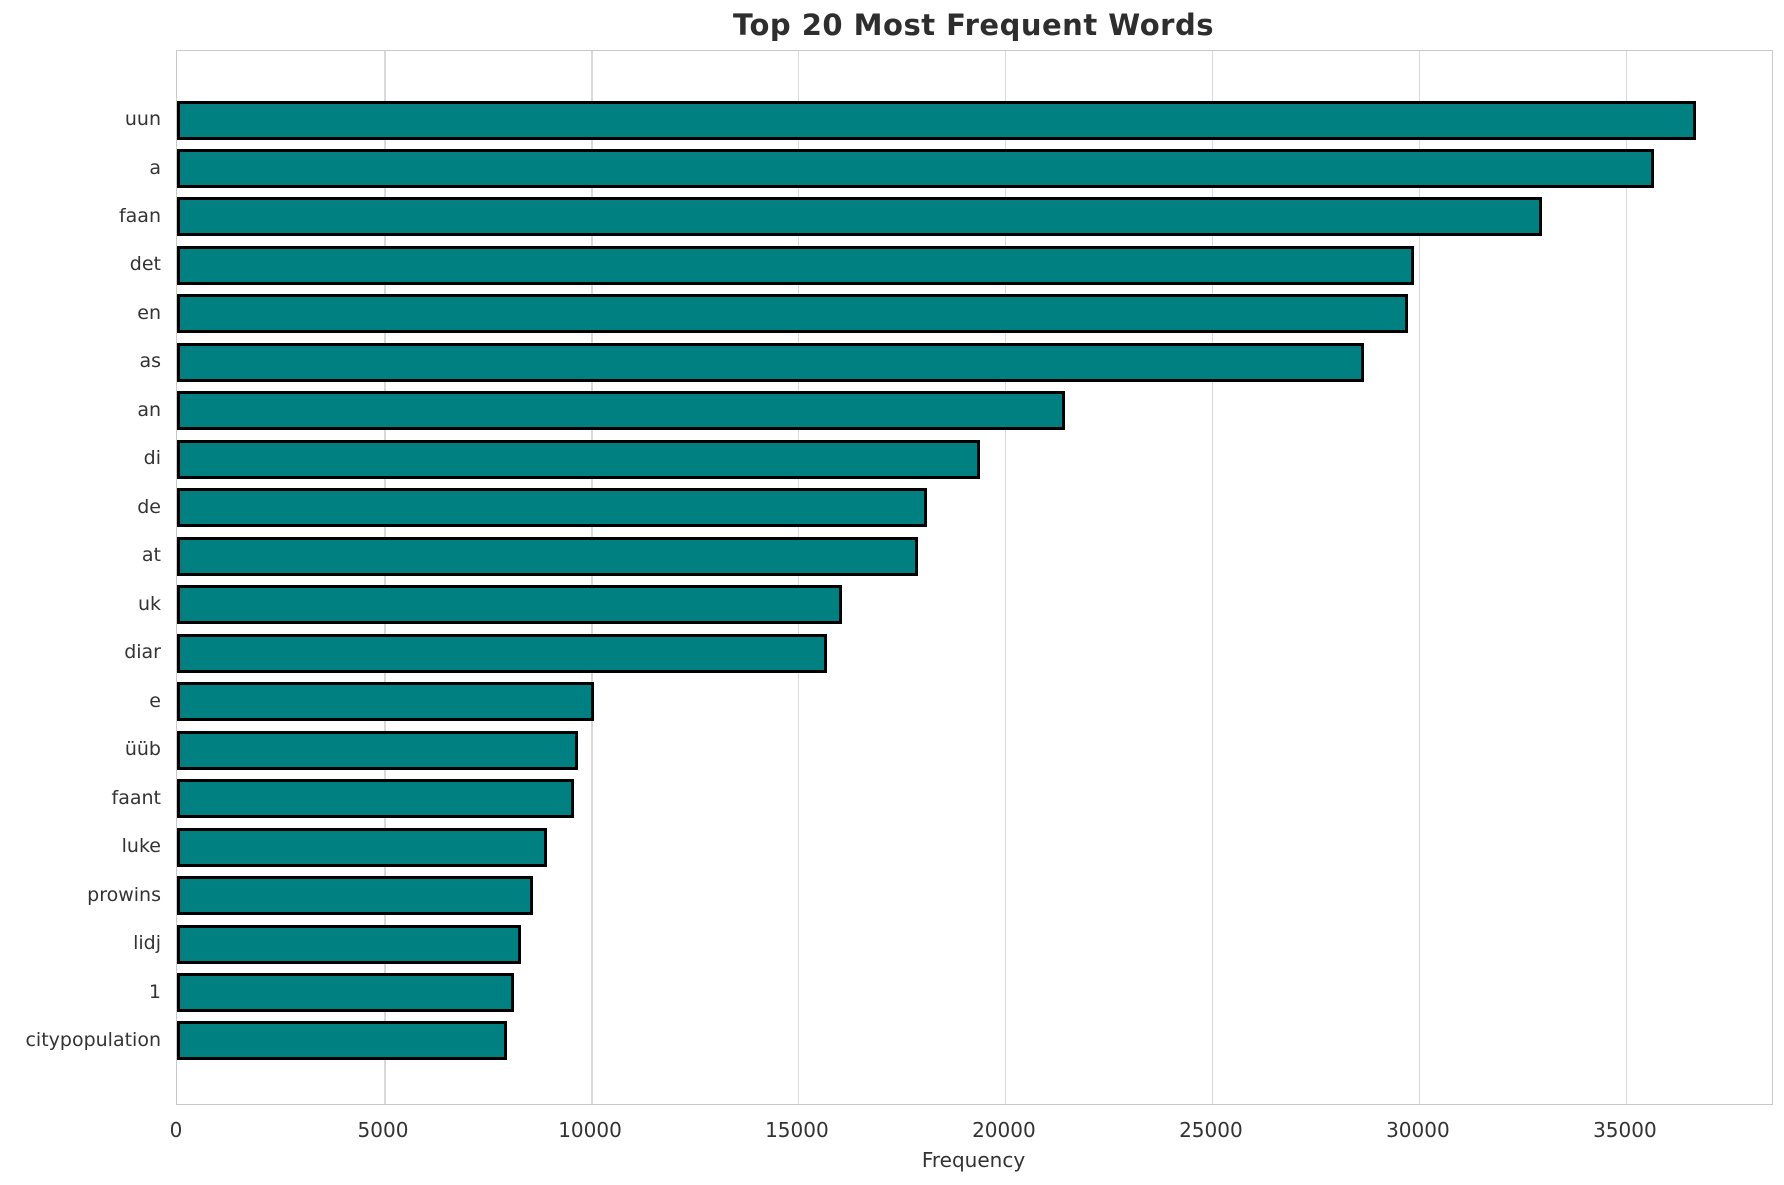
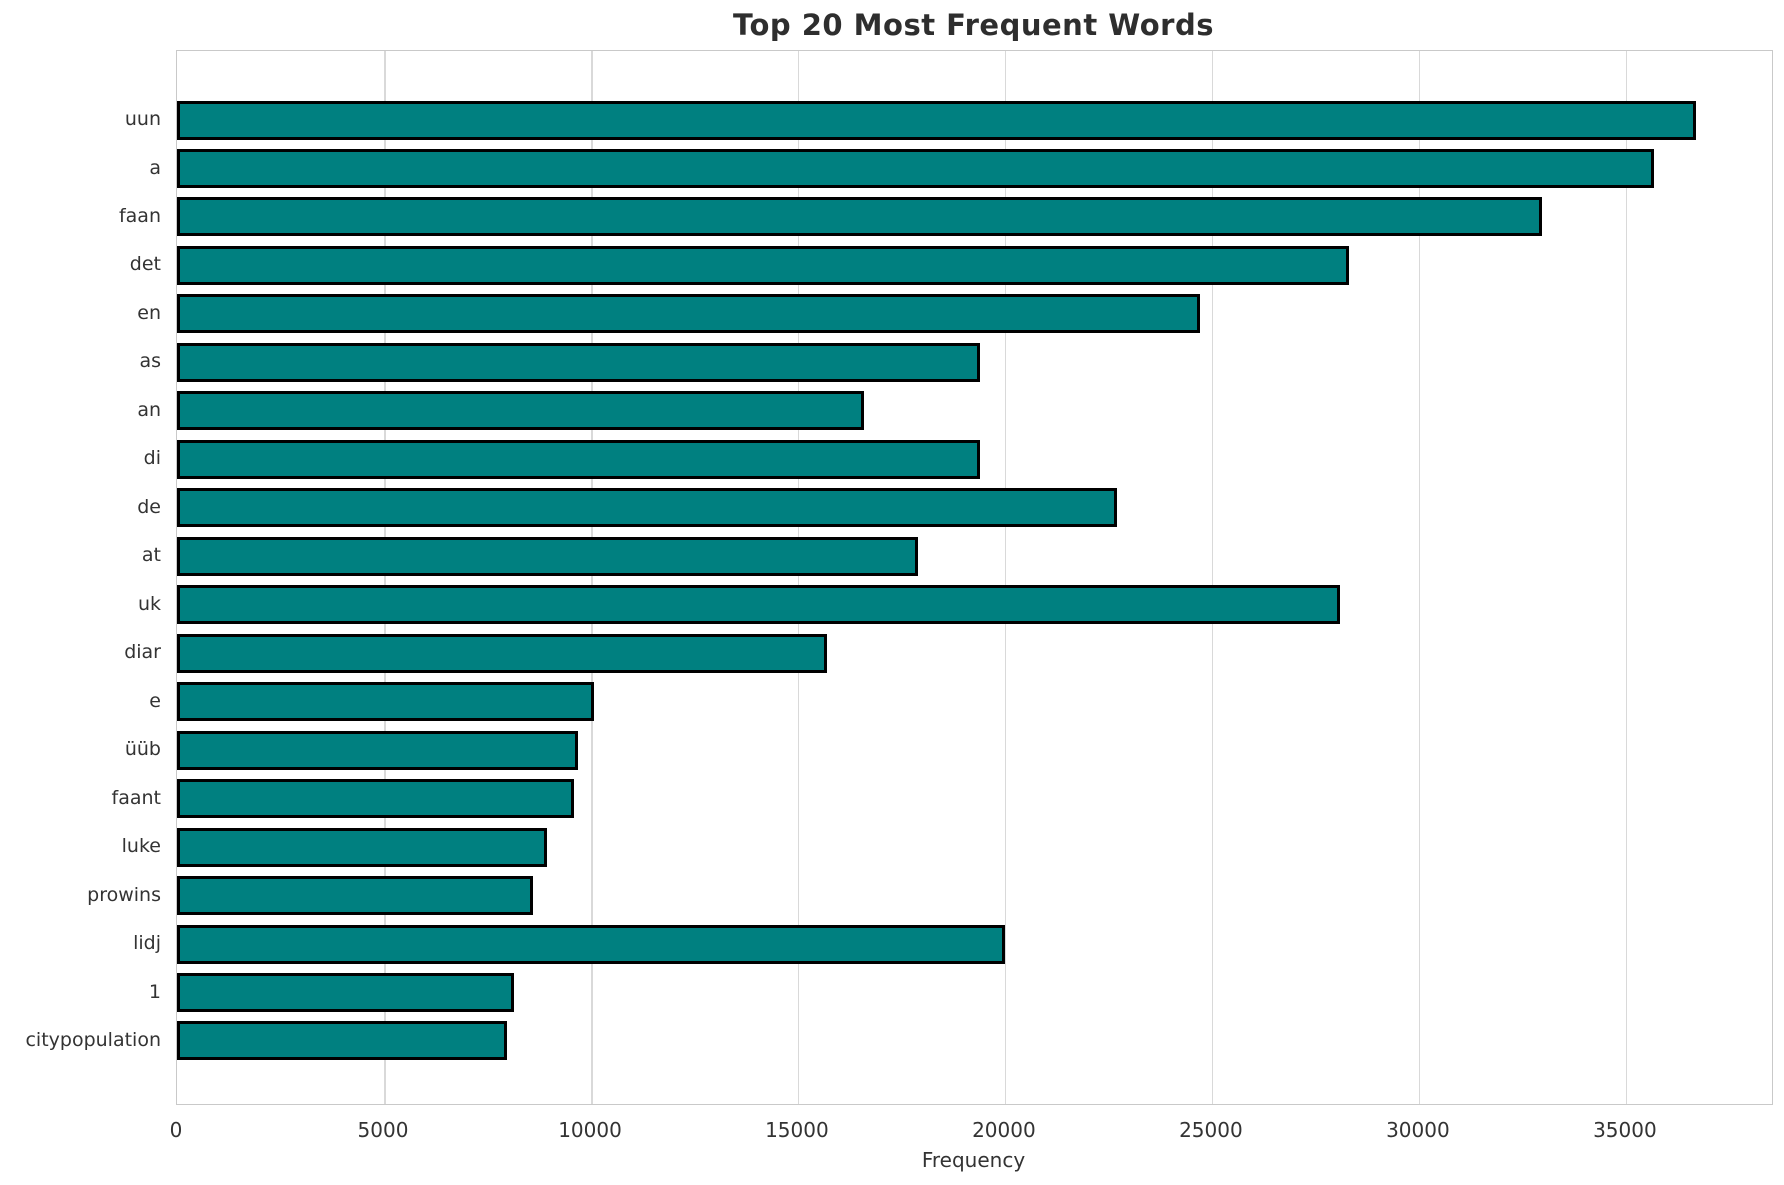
det: 29900 -> 28300
en: 29700 -> 24700
as: 28700 -> 19400
an: 21400 -> 16600
de: 18100 -> 22700
uk: 16100 -> 28100
lidj: 8300 -> 20000
